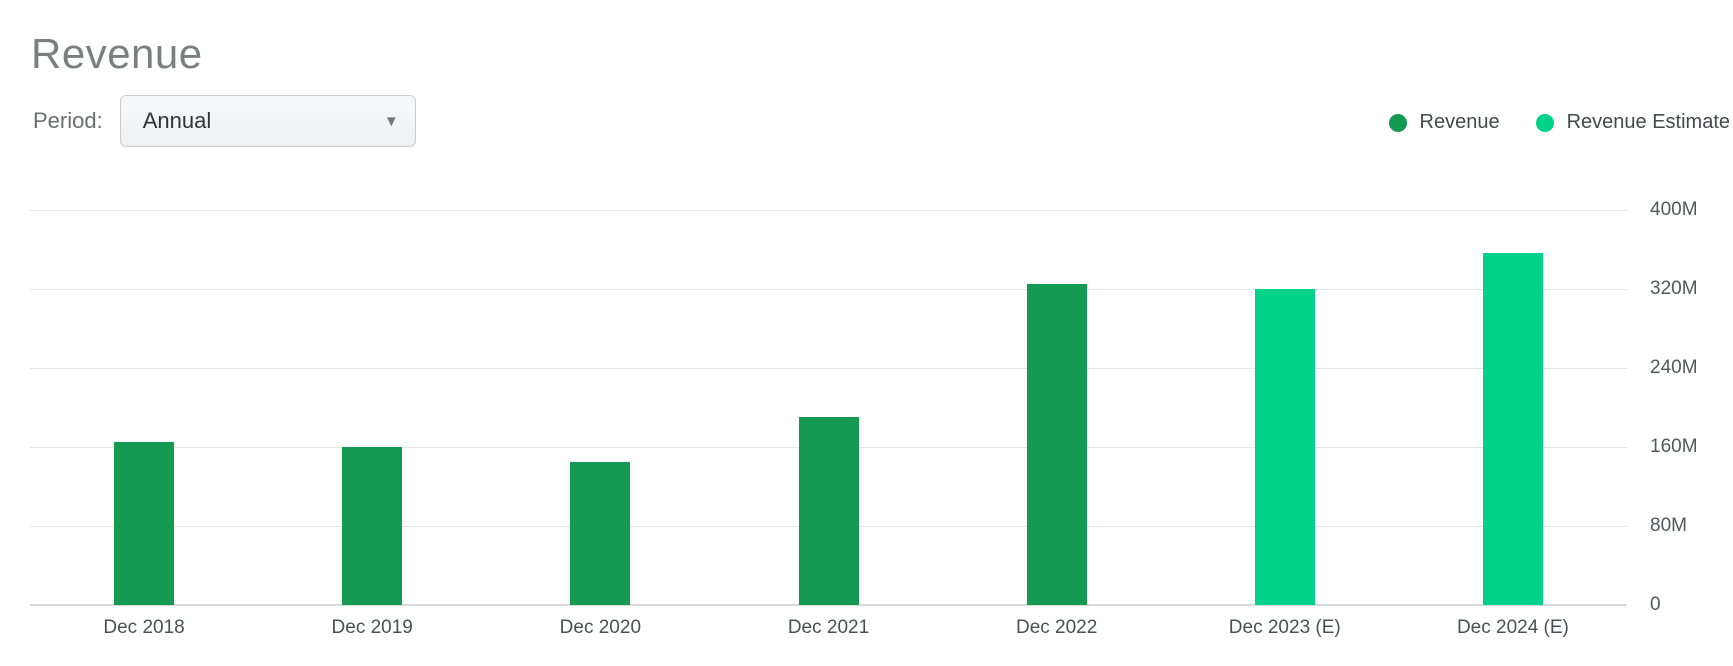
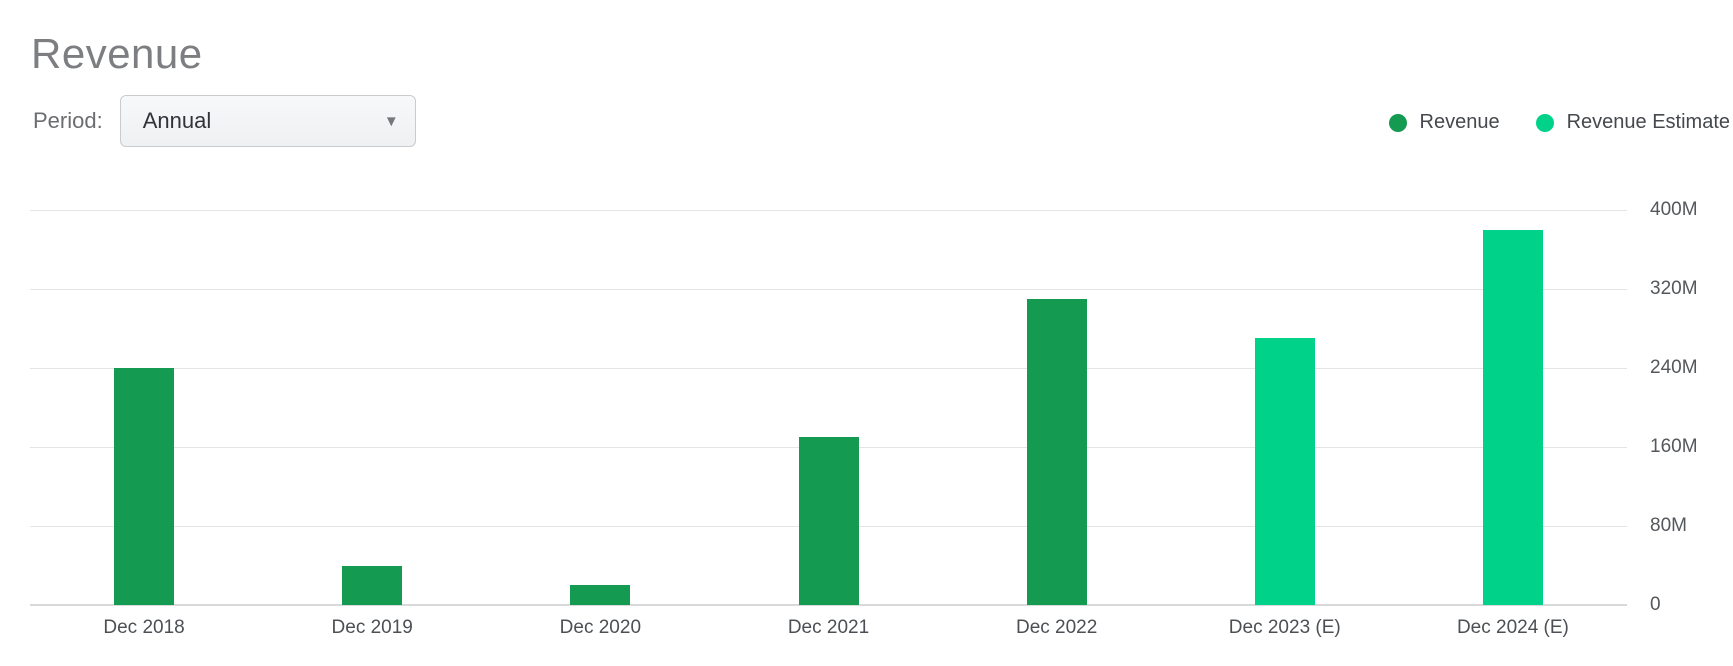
Revenue/Dec 2018: 160M -> 240M
Revenue/Dec 2019: 160M -> 40M
Revenue/Dec 2020: 140M -> 20M
Revenue/Dec 2021: 190M -> 170M
Revenue/Dec 2022: 320M -> 310M
Revenue Estimate/Dec 2023 (E): 320M -> 270M
Revenue Estimate/Dec 2024 (E): 360M -> 380M
